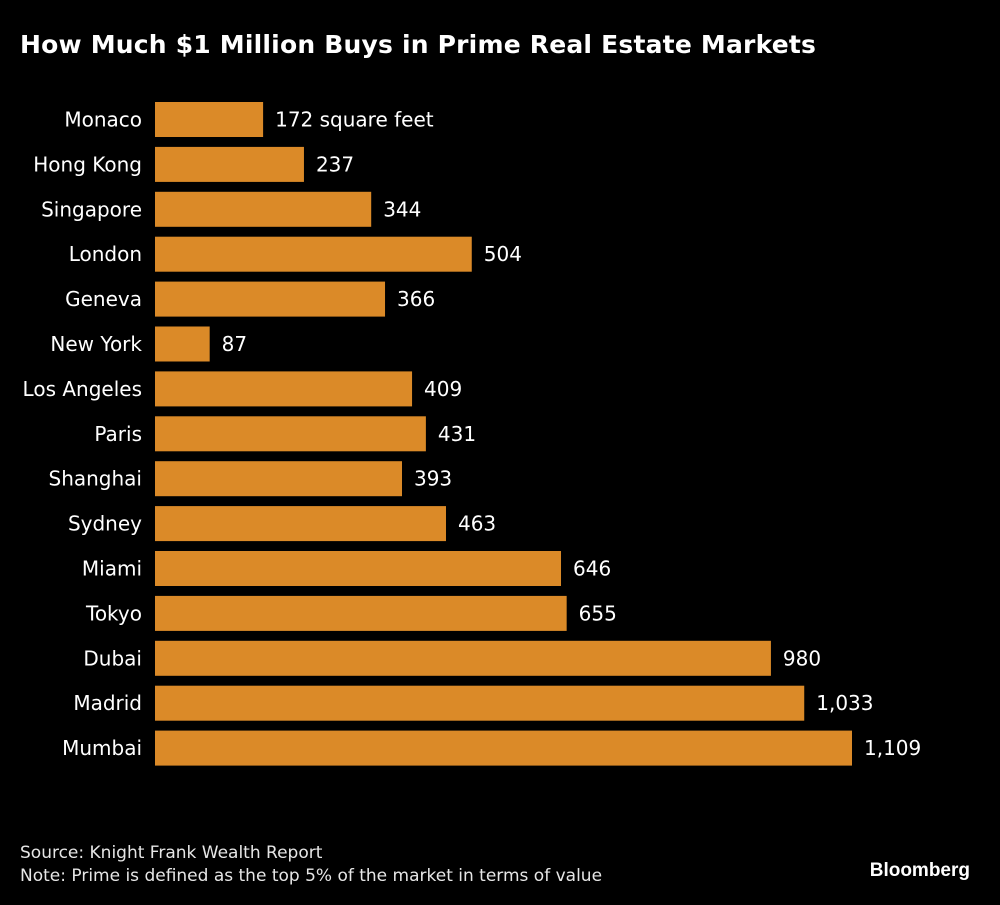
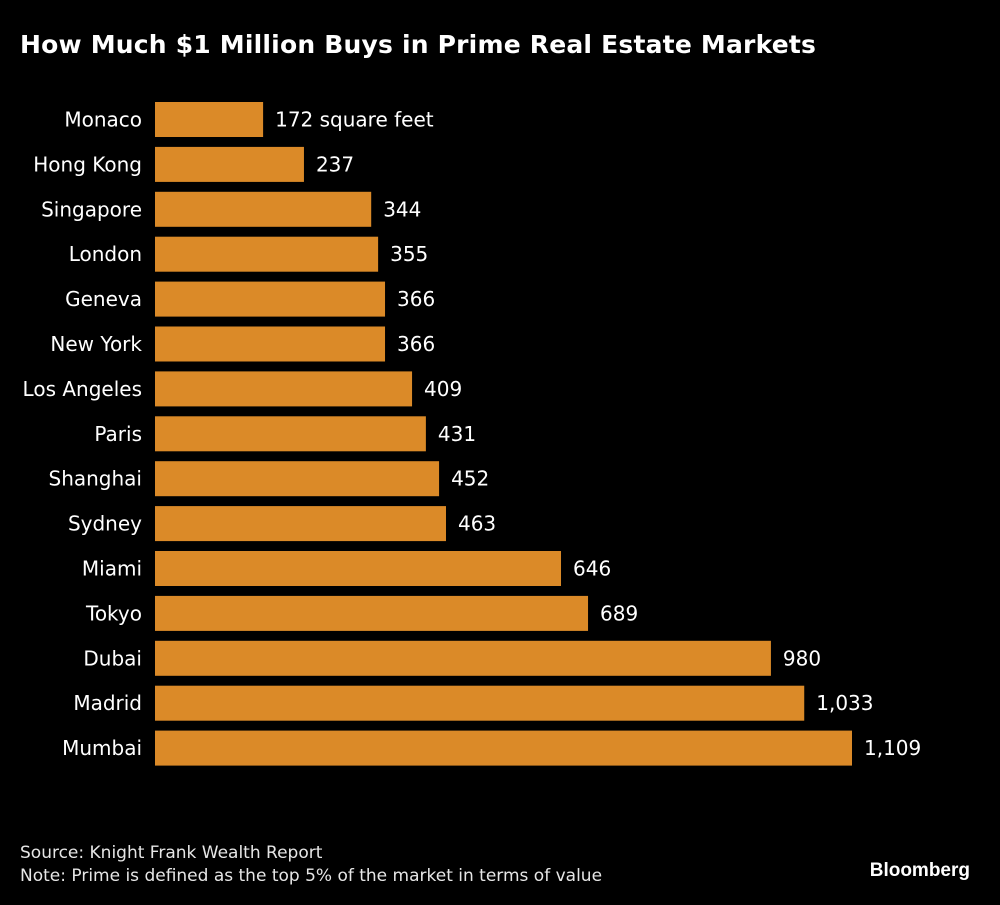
London: 504 -> 355
New York: 87 -> 366
Shanghai: 393 -> 452
Tokyo: 655 -> 689
